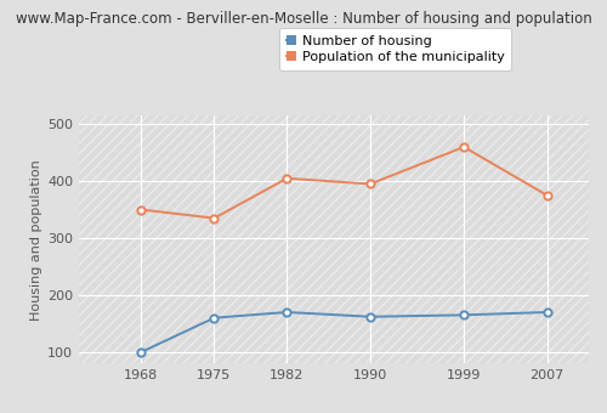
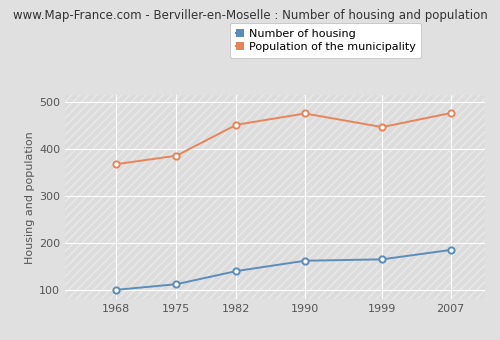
Population of the municipality/1968: 350 -> 368
Number of housing/1975: 160 -> 112
Population of the municipality/1975: 335 -> 386
Number of housing/1982: 170 -> 140
Population of the municipality/1982: 405 -> 452
Population of the municipality/1990: 395 -> 476
Population of the municipality/1999: 460 -> 447
Number of housing/2007: 170 -> 185
Population of the municipality/2007: 375 -> 477
